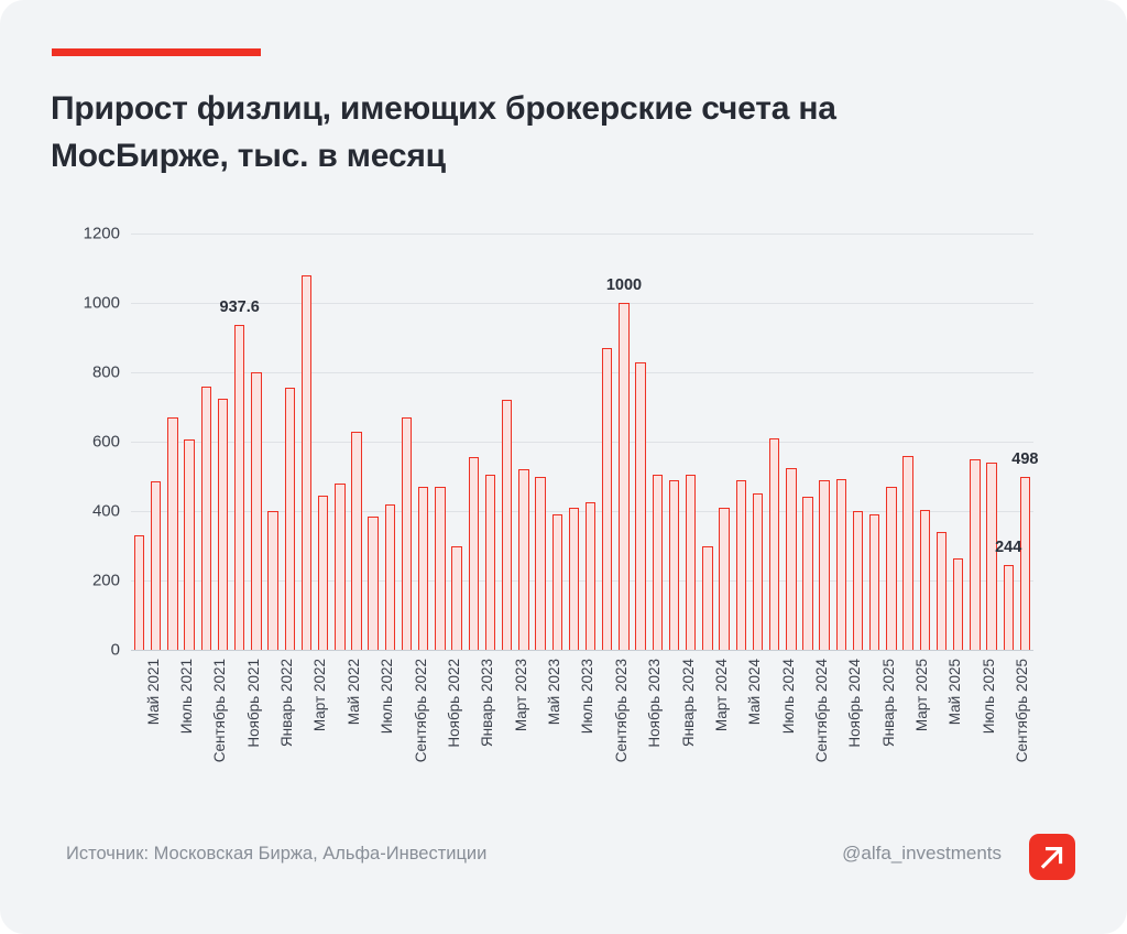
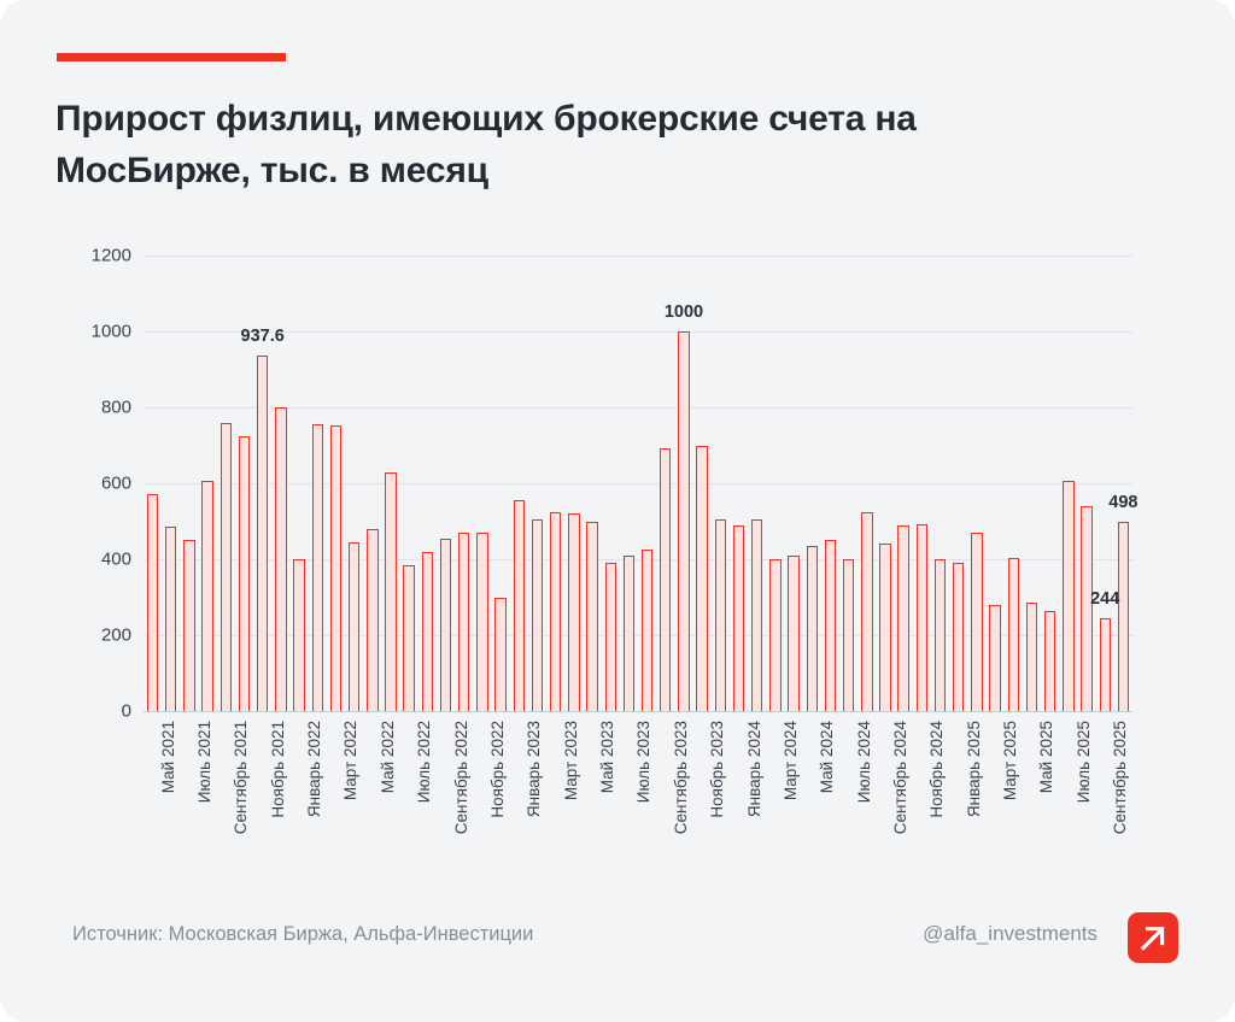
Май 2021: 330 -> 570
Июль 2021: 670 -> 450
Март 2022: 1080 -> 750
Сентябрь 2022: 670 -> 460
Март 2023: 720 -> 520
Сентябрь 2023: 870 -> 690
Ноябрь 2023: 830 -> 700
Март 2024: 300 -> 400
Май 2024: 490 -> 440
Июль 2024: 610 -> 400
Март 2025: 560 -> 280
Май 2025: 340 -> 280
Июль 2025: 550 -> 600
